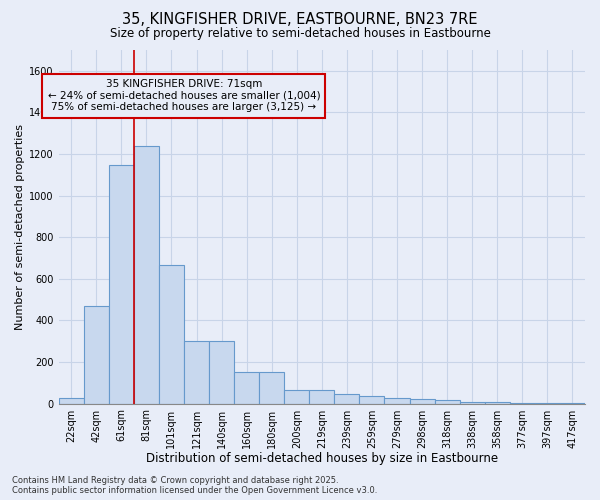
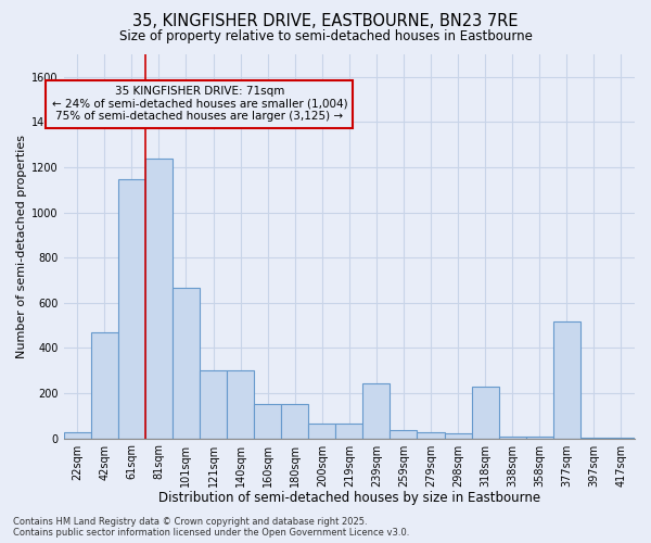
239sqm: 45 -> 245
318sqm: 18 -> 230
377sqm: 5 -> 515
